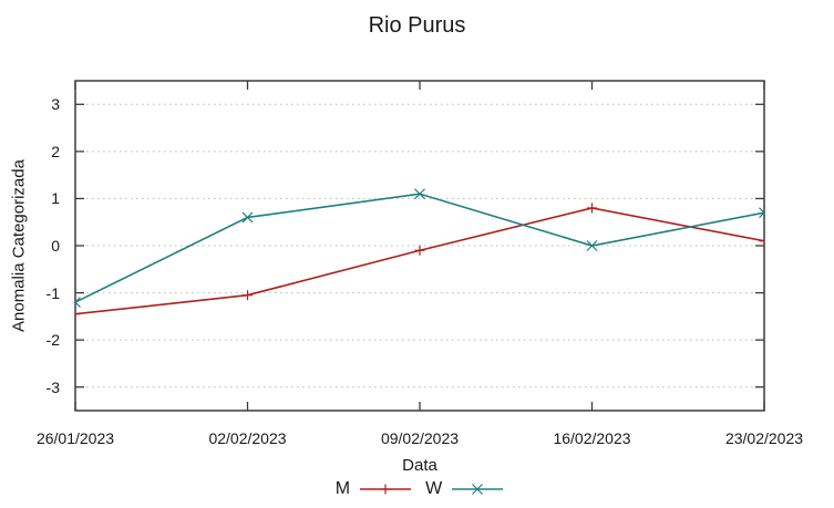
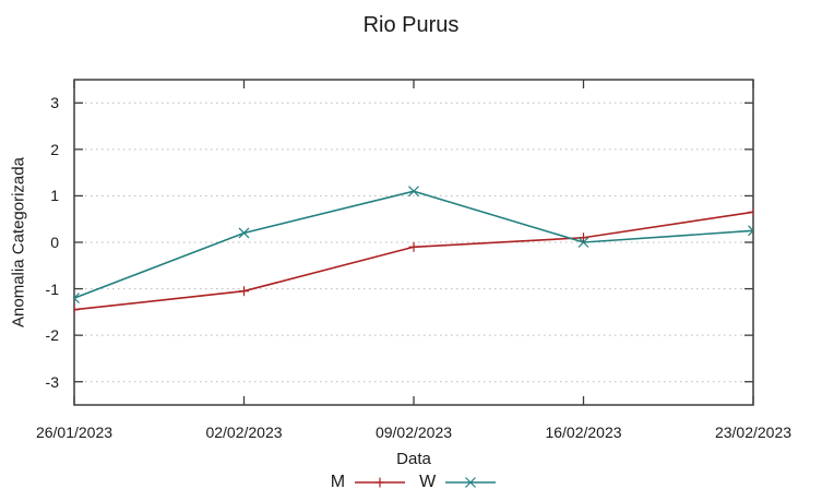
W/02/02/2023: 0.6 -> 0.2
M/16/02/2023: 0.8 -> 0.1
M/23/02/2023: 0.1 -> 0.7
W/23/02/2023: 0.7 -> 0.2
